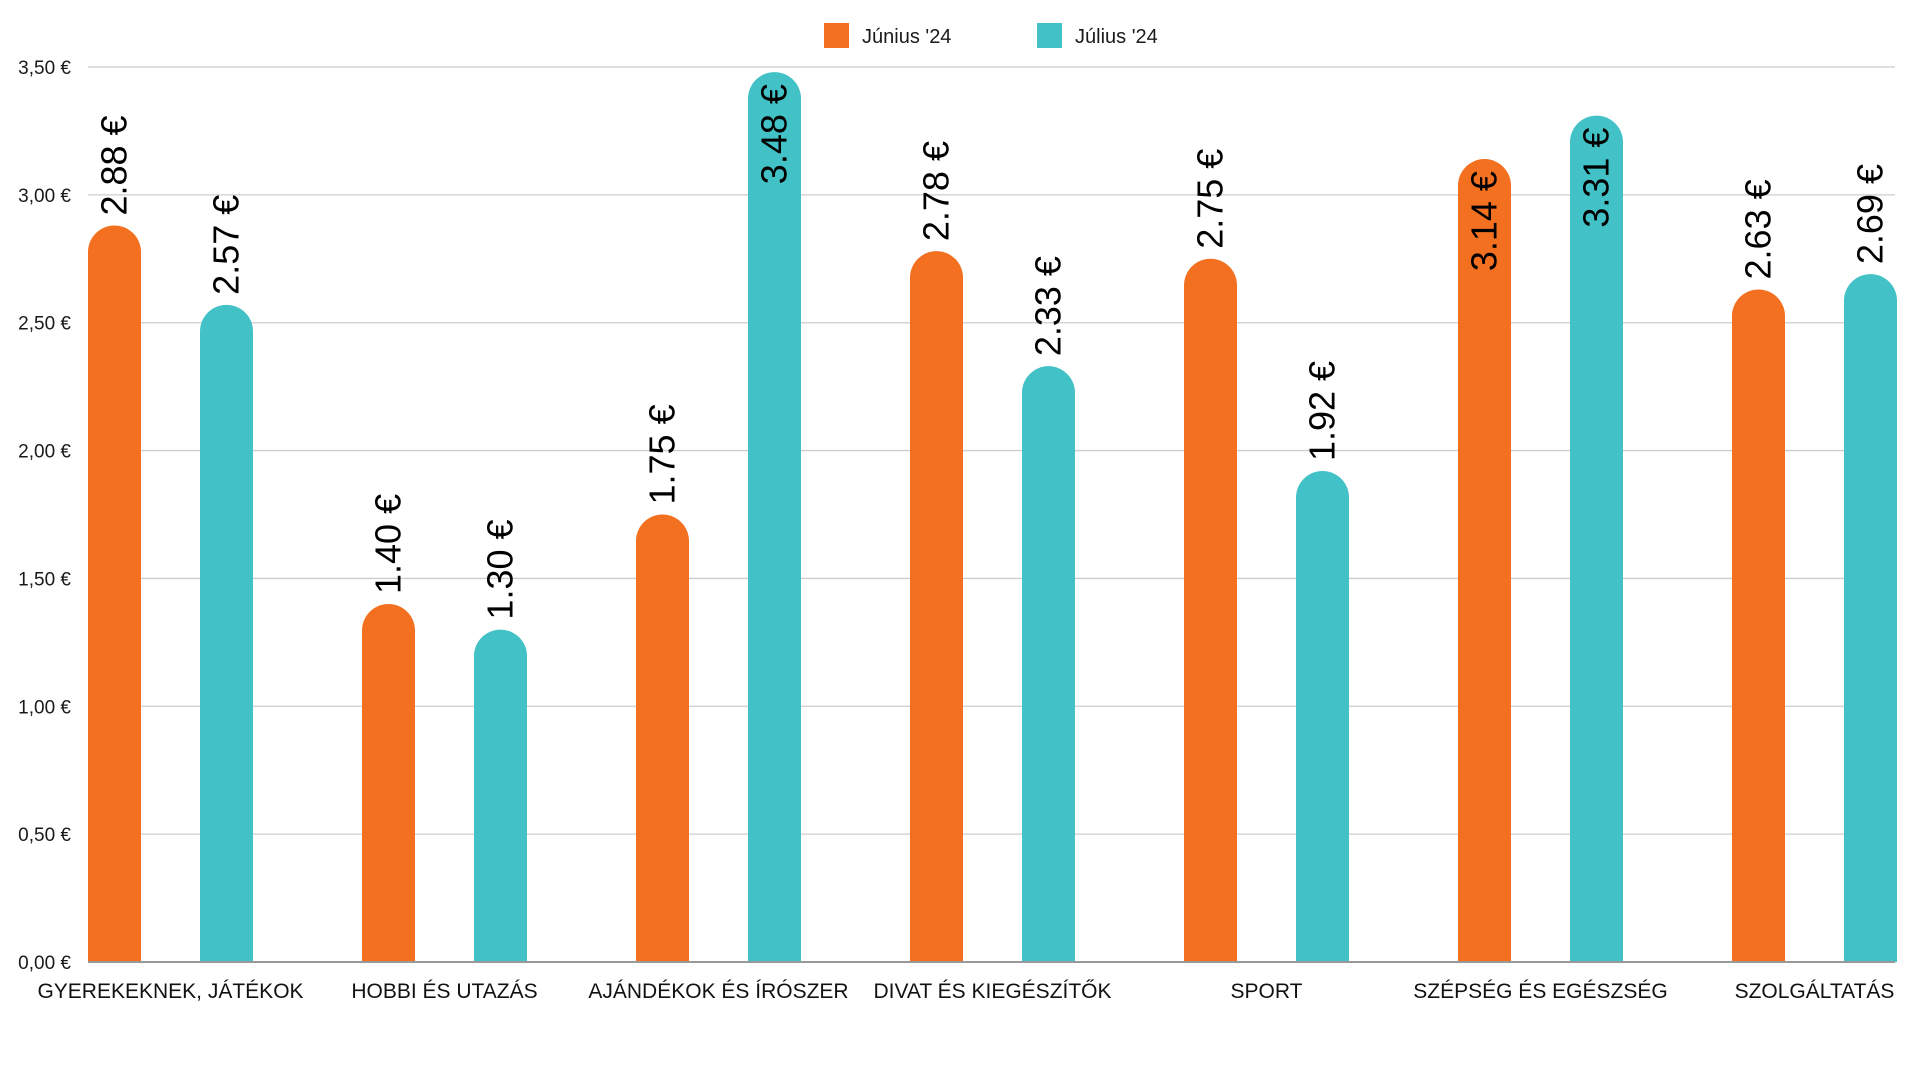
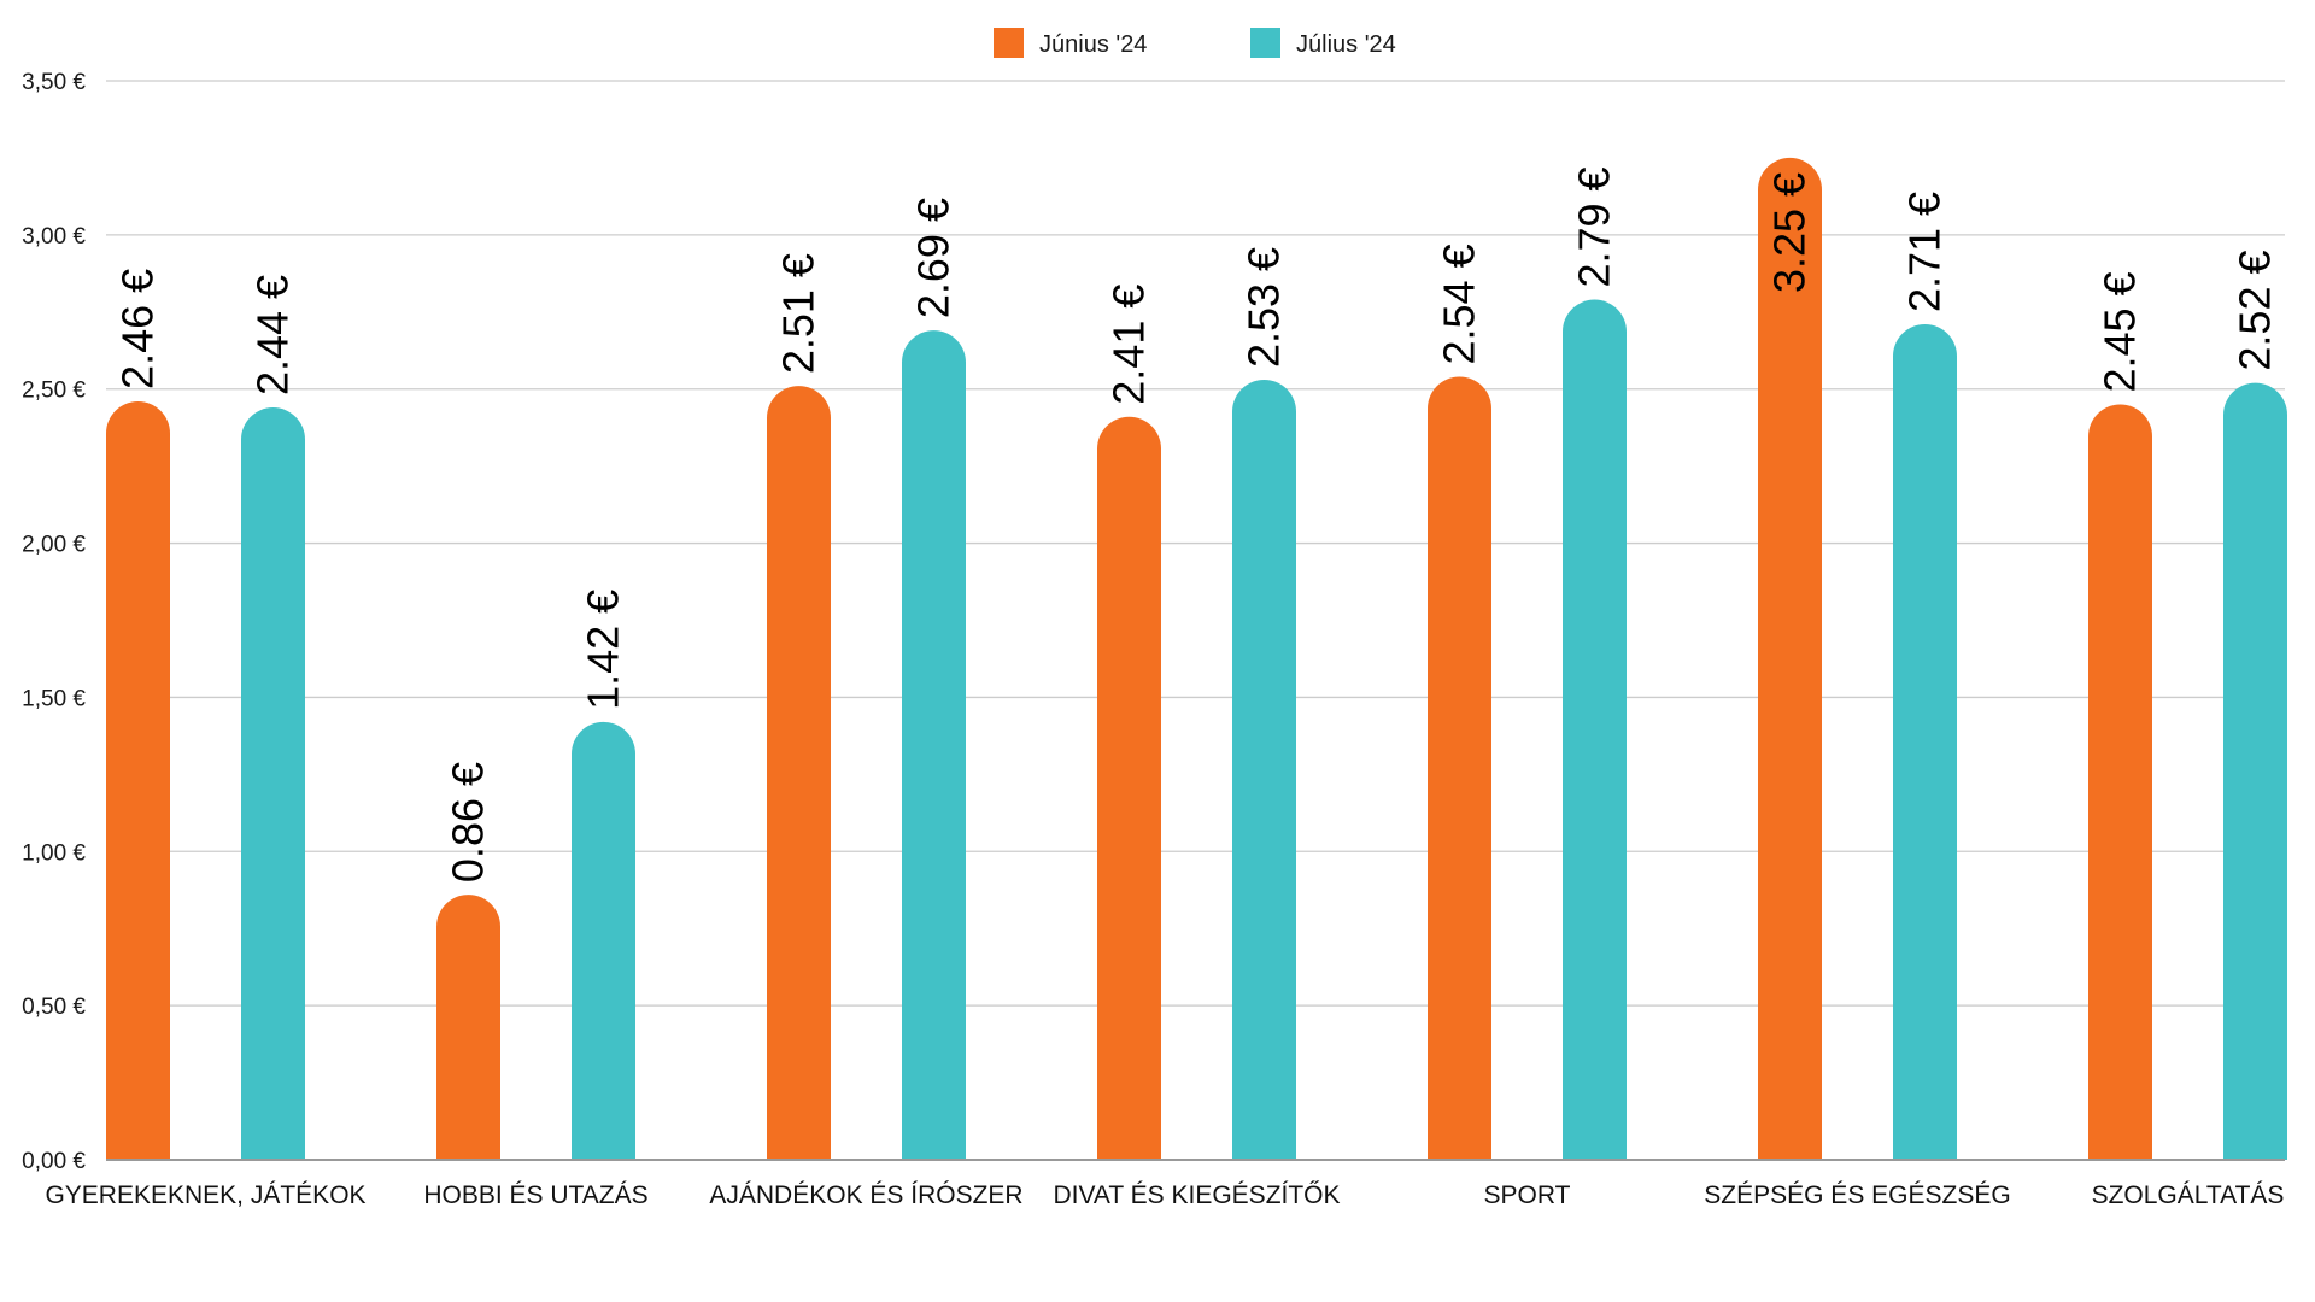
Június '24/GYEREKEKNEK, JÁTÉKOK: 2.88 -> 2.46
Július '24/GYEREKEKNEK, JÁTÉKOK: 2.57 -> 2.44
Június '24/HOBBI ÉS UTAZÁS: 1.40 -> 0.86
Július '24/HOBBI ÉS UTAZÁS: 1.30 -> 1.42
Június '24/AJÁNDÉKOK ÉS ÍRÓSZER: 1.75 -> 2.51
Július '24/AJÁNDÉKOK ÉS ÍRÓSZER: 3.48 -> 2.69
Június '24/DIVAT ÉS KIEGÉSZÍTŐK: 2.78 -> 2.41
Július '24/DIVAT ÉS KIEGÉSZÍTŐK: 2.33 -> 2.53
Június '24/SPORT: 2.75 -> 2.54
Július '24/SPORT: 1.92 -> 2.79
Június '24/SZÉPSÉG ÉS EGÉSZSÉG: 3.14 -> 3.25
Július '24/SZÉPSÉG ÉS EGÉSZSÉG: 3.31 -> 2.71
Június '24/SZOLGÁLTATÁS: 2.63 -> 2.45
Július '24/SZOLGÁLTATÁS: 2.69 -> 2.52
